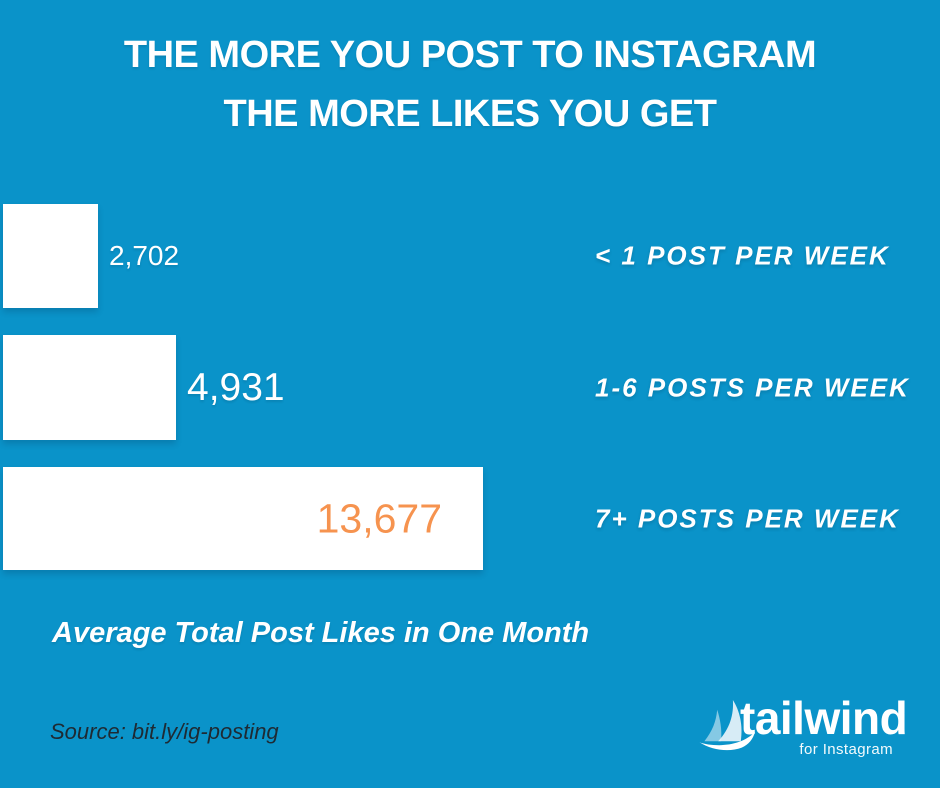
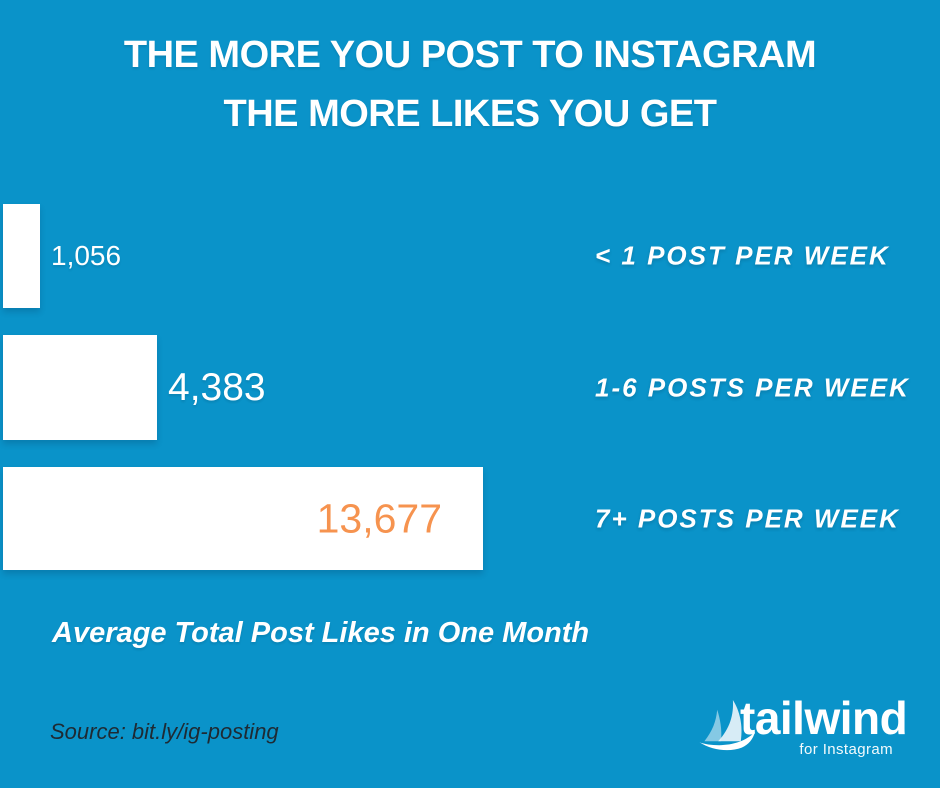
< 1 POST PER WEEK: 2,702 -> 1,056
1-6 POSTS PER WEEK: 4,931 -> 4,383
